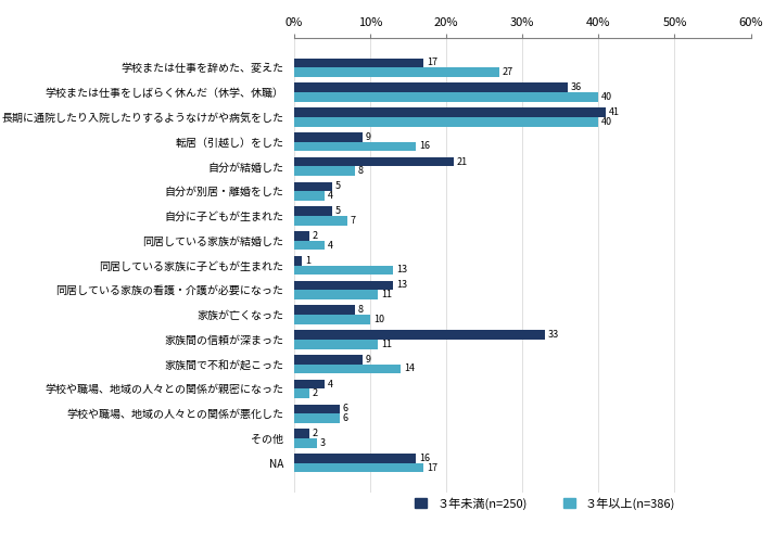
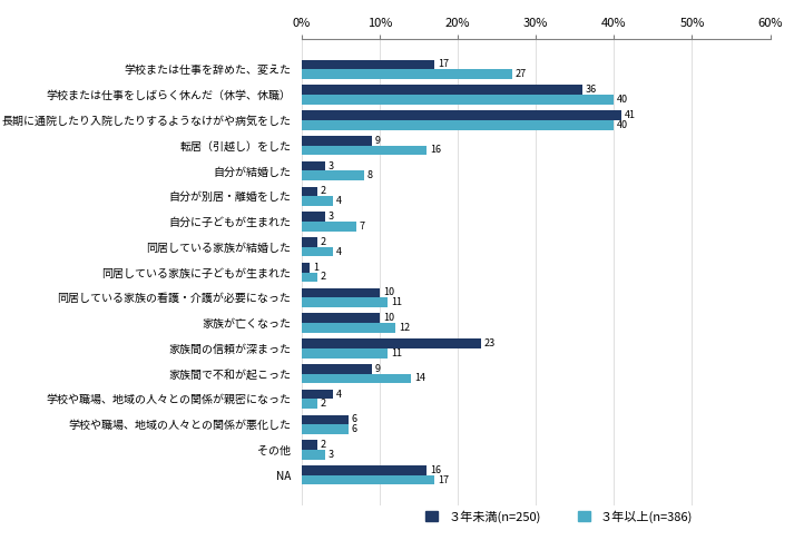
３年未満(n=250)/自分が結婚した: 21 -> 3
３年未満(n=250)/自分が別居・離婚をした: 5 -> 2
３年未満(n=250)/自分に子どもが生まれた: 5 -> 3
３年以上(n=386)/同居している家族に子どもが生まれた: 13 -> 2
３年未満(n=250)/同居している家族の看護・介護が必要になった: 13 -> 10
３年未満(n=250)/家族が亡くなった: 8 -> 10
３年以上(n=386)/家族が亡くなった: 10 -> 12
３年未満(n=250)/家族間の信頼が深まった: 33 -> 23
